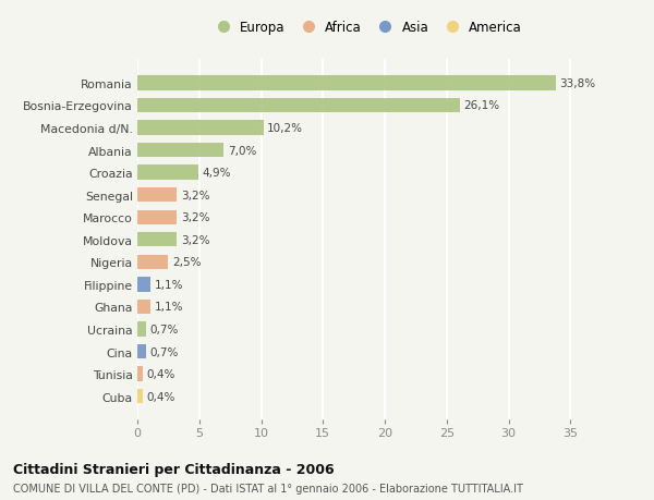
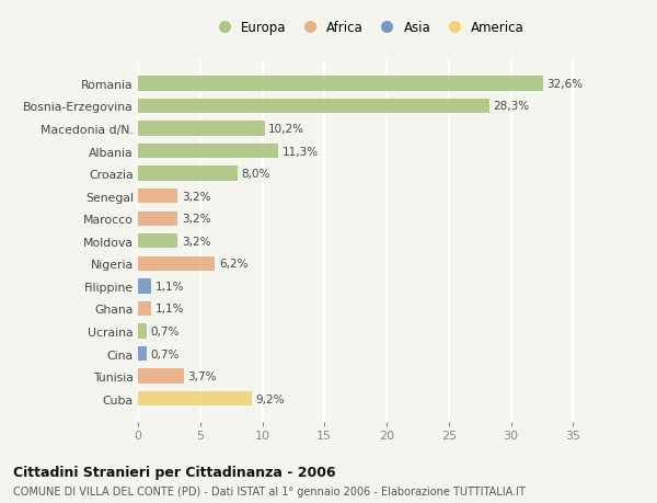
Romania: 33,8% -> 32,6%
Bosnia-Erzegovina: 26,1% -> 28,3%
Albania: 7,0% -> 11,3%
Croazia: 4,9% -> 8,0%
Nigeria: 2,5% -> 6,2%
Tunisia: 0,4% -> 3,7%
Cuba: 0,4% -> 9,2%
